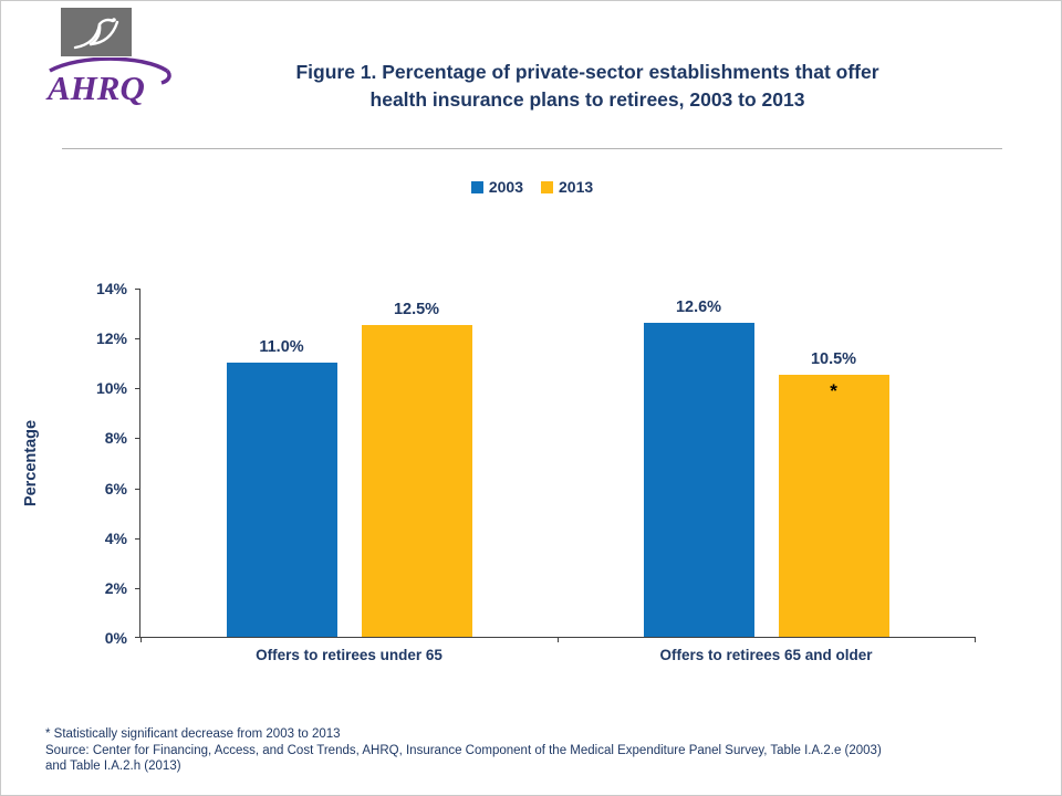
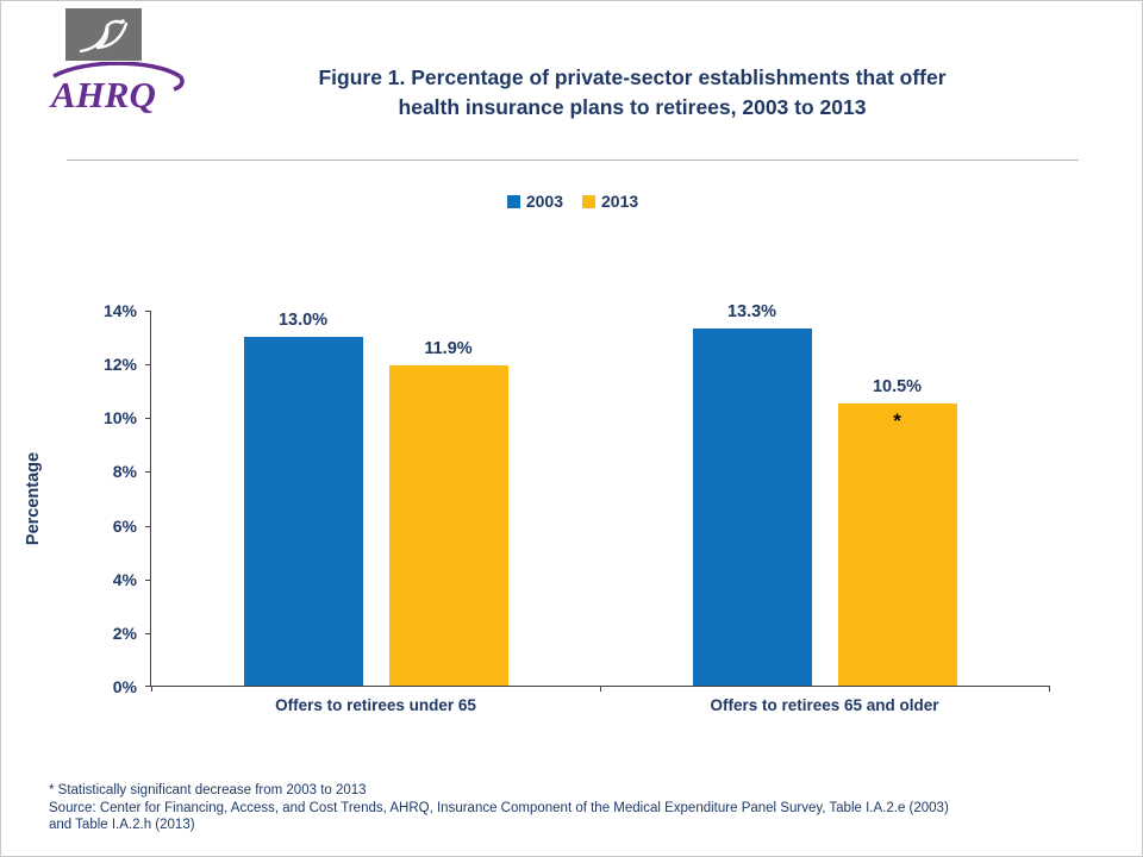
2003/Offers to retirees under 65: 11.0% -> 13.0%
2013/Offers to retirees under 65: 12.5% -> 11.9%
2003/Offers to retirees 65 and older: 12.6% -> 13.3%
